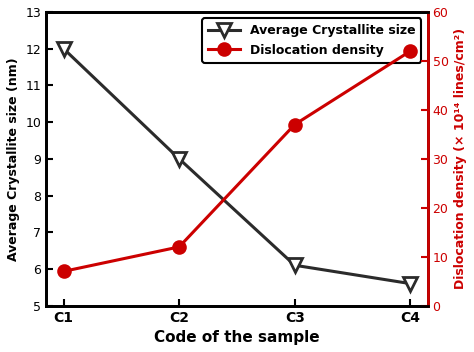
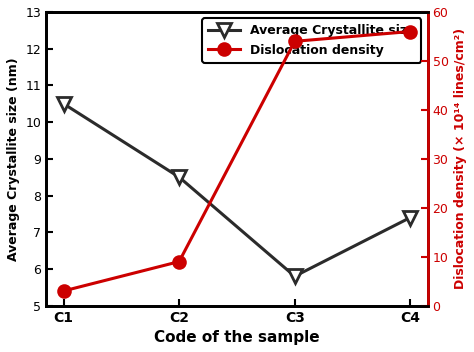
Average Crystallite size/C1: 12.0 -> 10.5
Dislocation density/C1: 7 -> 3
Average Crystallite size/C2: 9.0 -> 8.5
Dislocation density/C2: 12 -> 9
Average Crystallite size/C3: 6.1 -> 5.8
Dislocation density/C3: 37 -> 54
Average Crystallite size/C4: 5.6 -> 7.4
Dislocation density/C4: 52 -> 56
